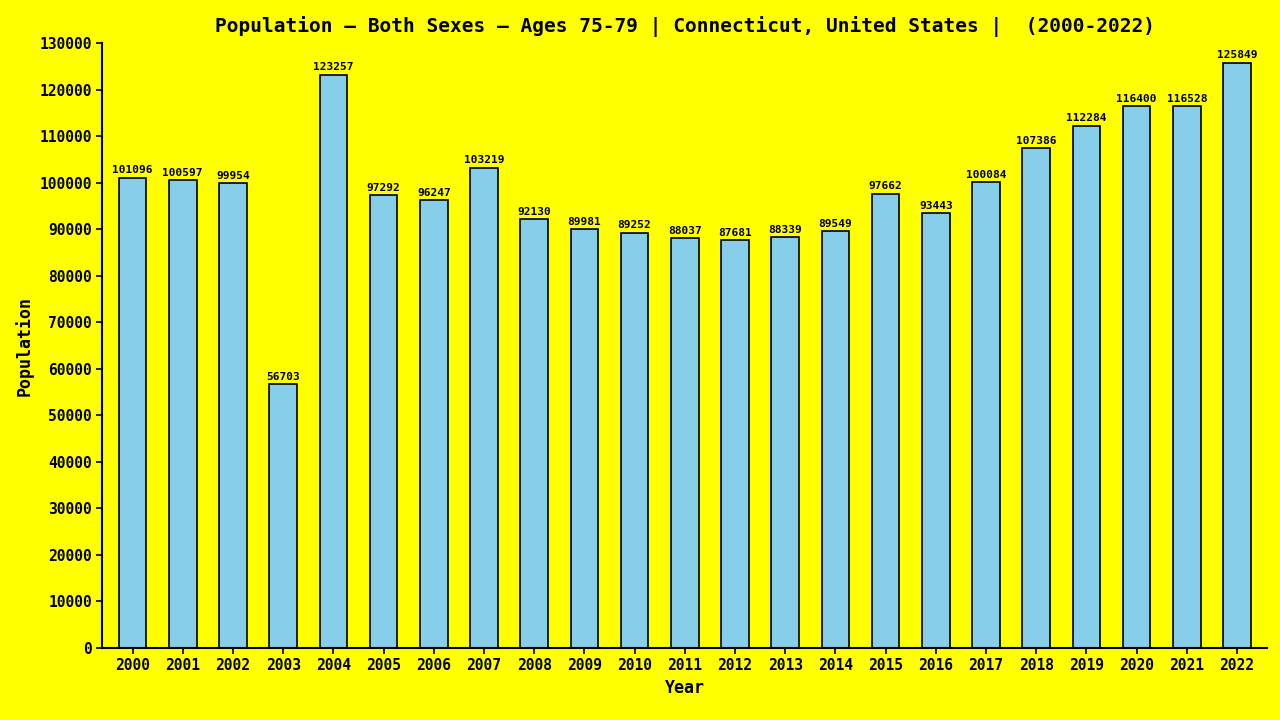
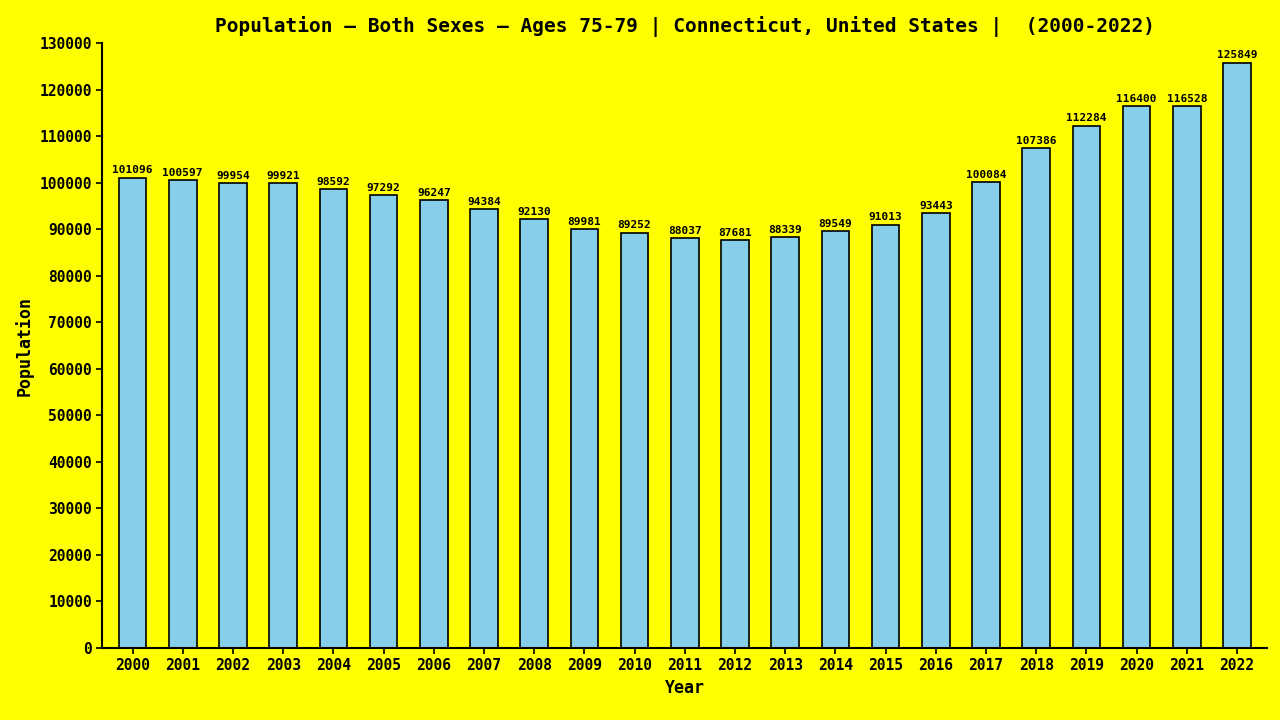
2003: 56703 -> 99921
2004: 123257 -> 98592
2007: 103219 -> 94384
2015: 97662 -> 91013
